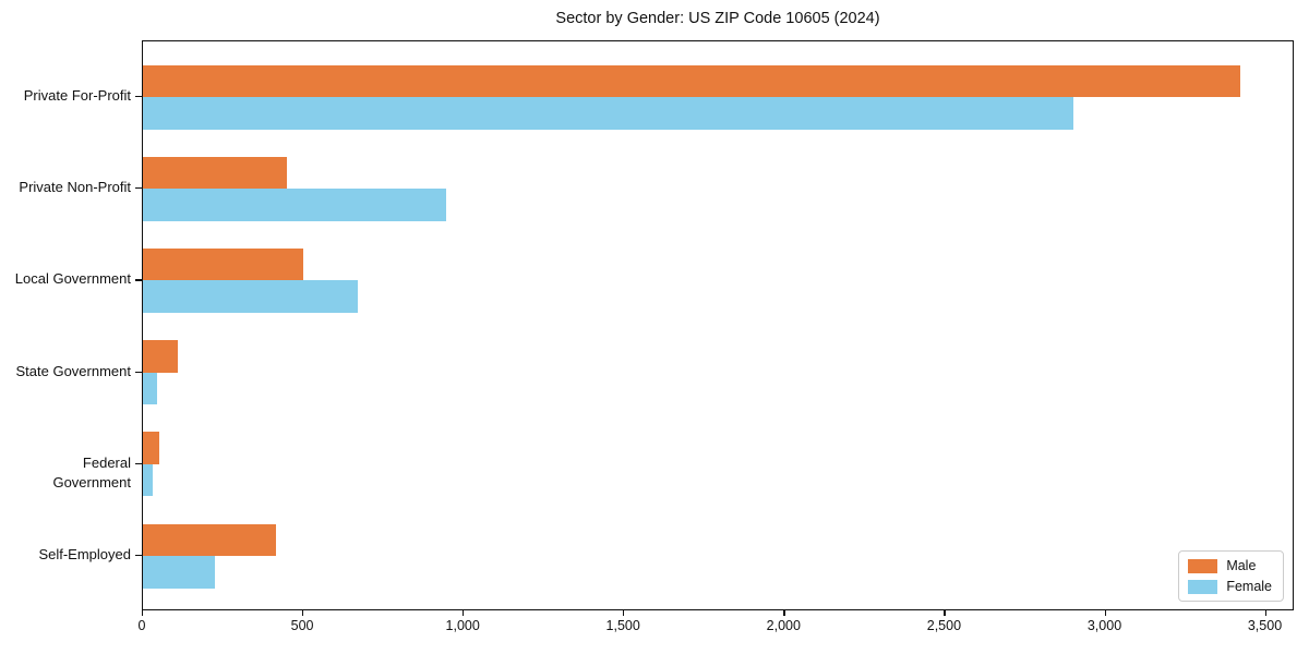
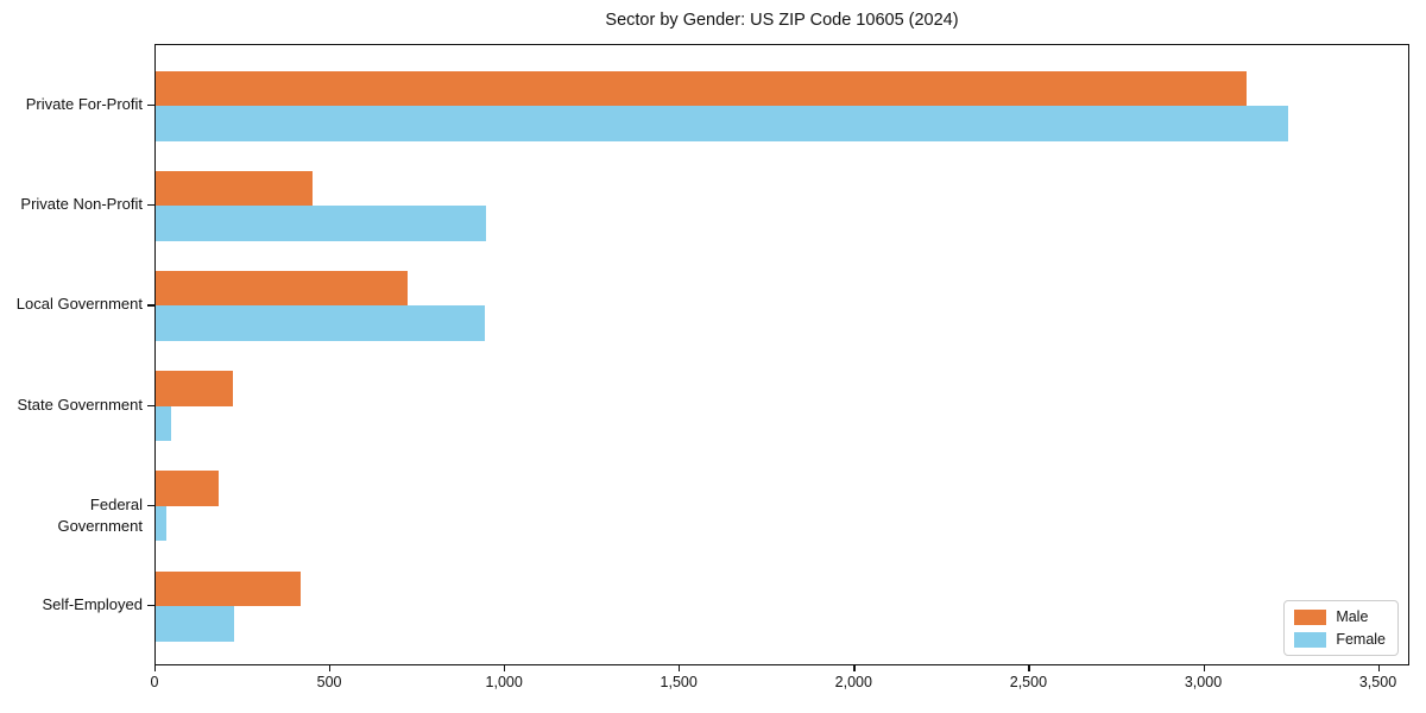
Male/Private For-Profit: 3420 -> 3120
Female/Private For-Profit: 2900 -> 3240
Male/Local Government: 500 -> 720
Female/Local Government: 670 -> 940
Male/State Government: 110 -> 220
Male/Federal Government: 50 -> 180
